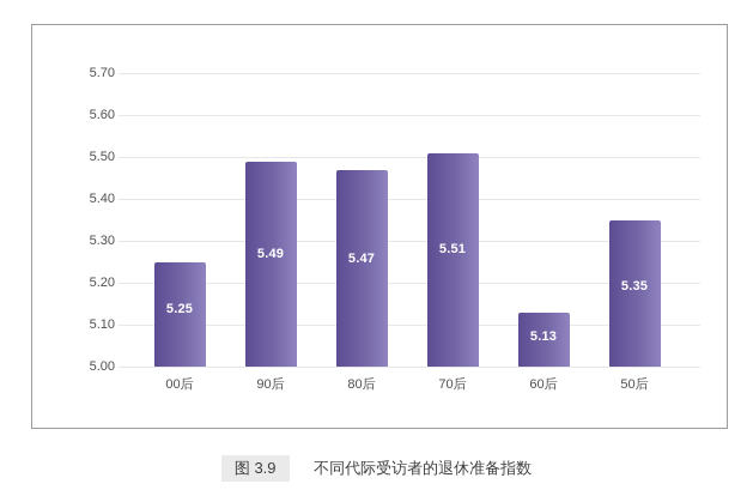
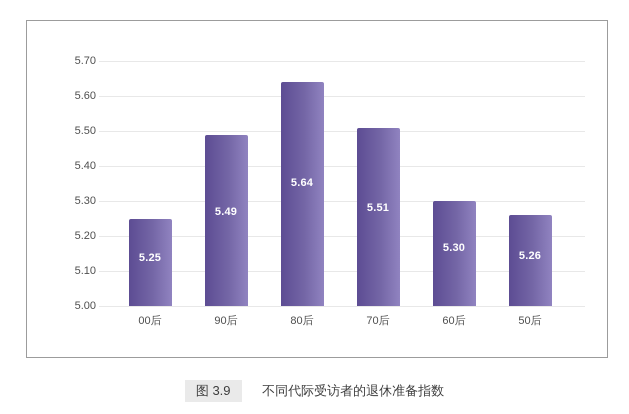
80后: 5.47 -> 5.64
60后: 5.13 -> 5.30
50后: 5.35 -> 5.26
